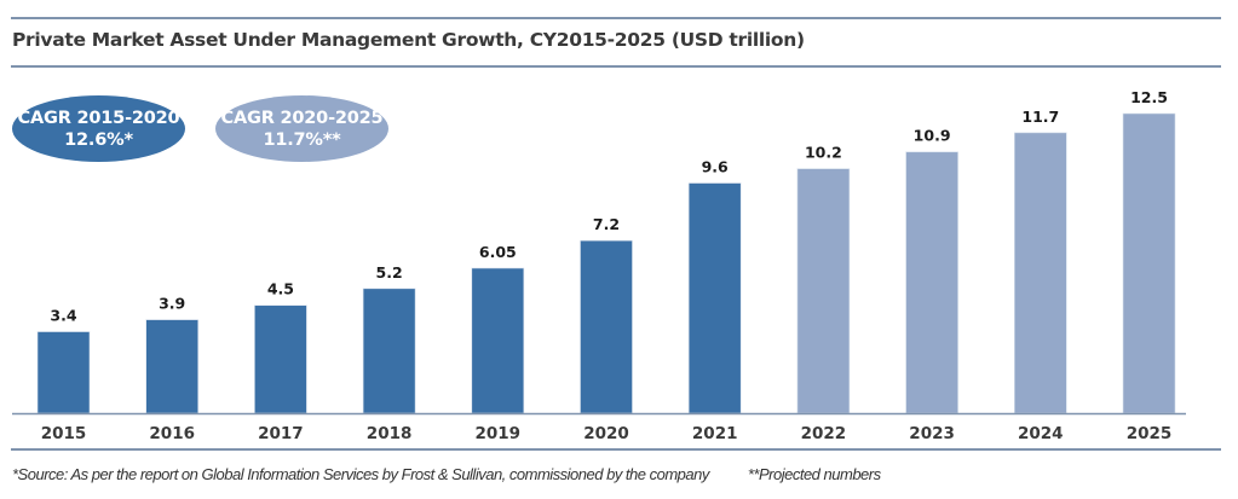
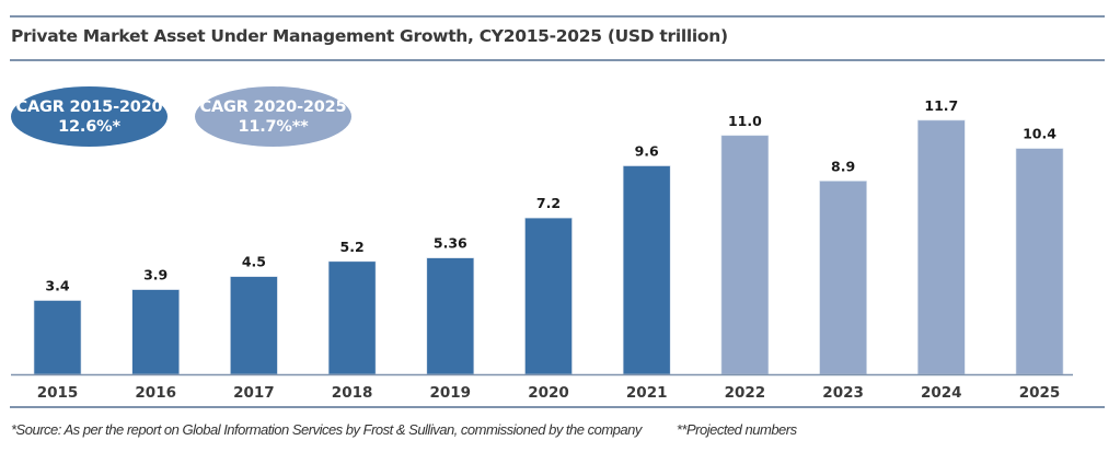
2019: 6.05 -> 5.36
2022: 10.2 -> 11.0
2023: 10.9 -> 8.9
2025: 12.5 -> 10.4
